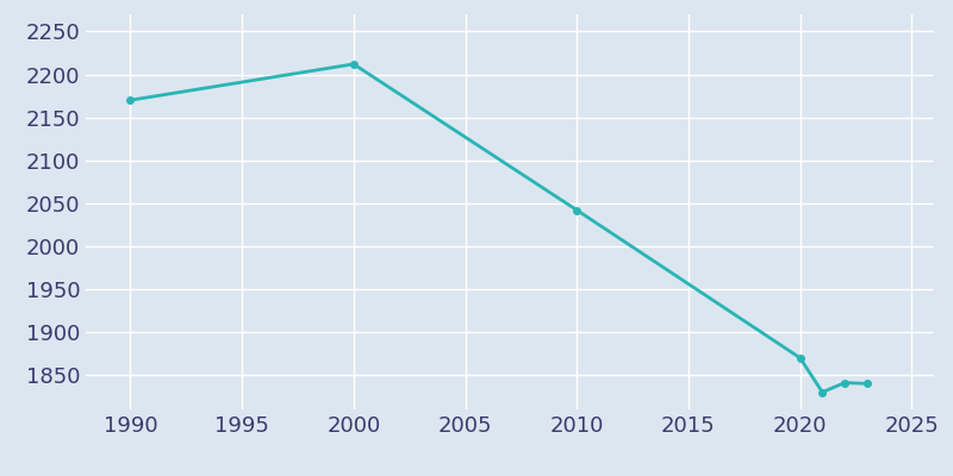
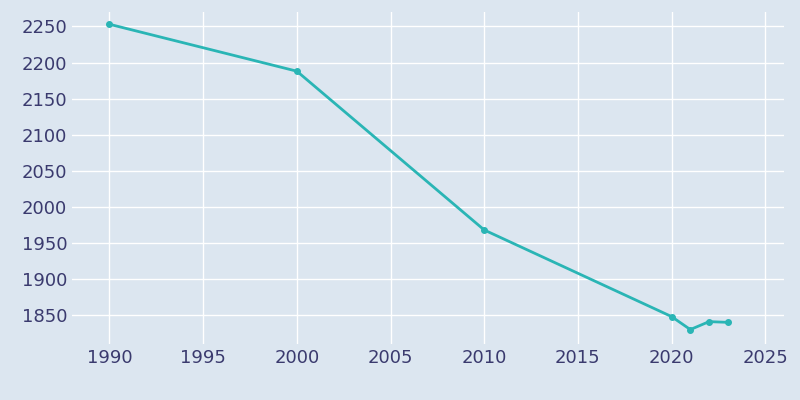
1990: 2170 -> 2253
2000: 2212 -> 2188
2010: 2042 -> 1968
2020: 1870 -> 1848
